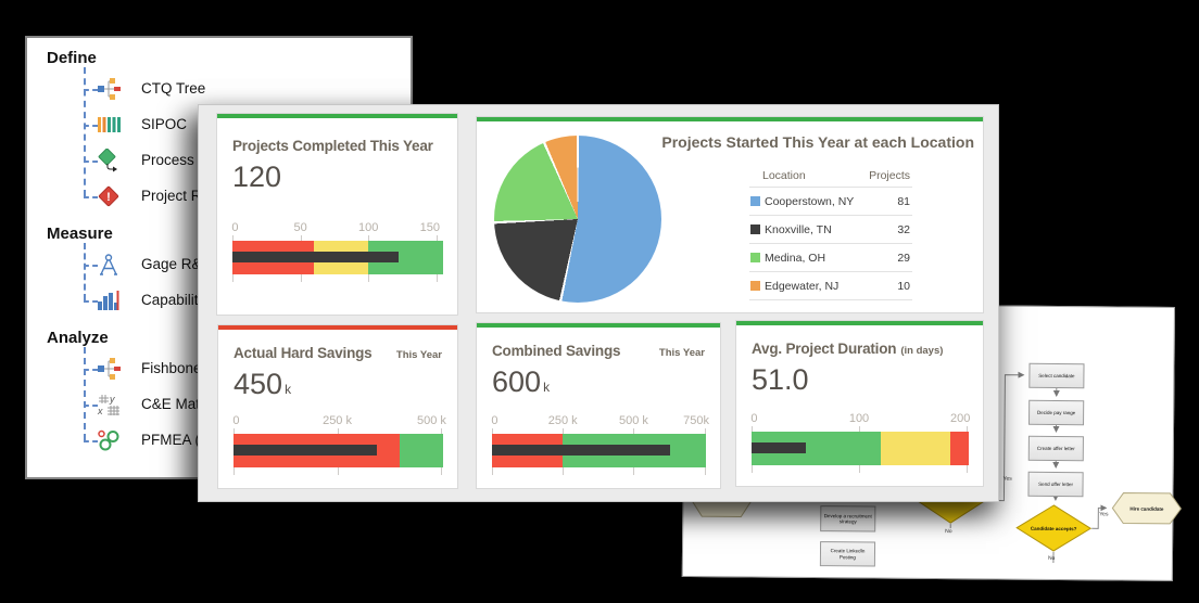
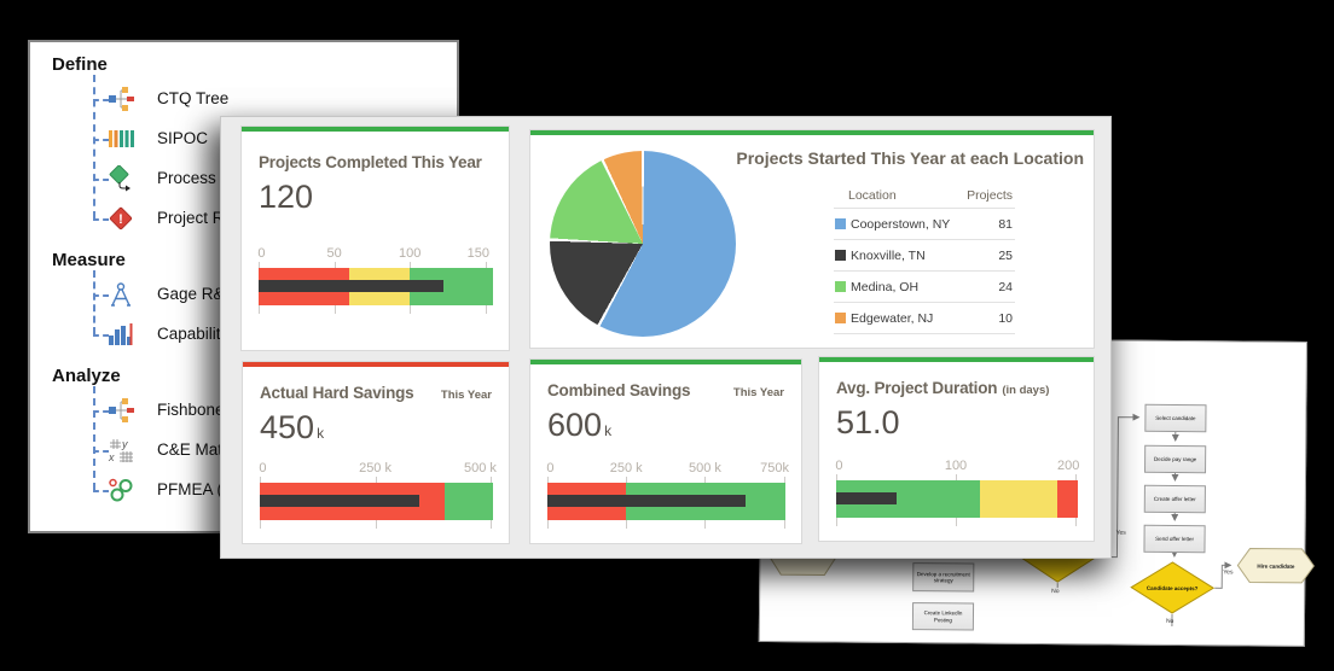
Projects Started This Year at each Location/Knoxville, TN: 32 -> 25
Projects Started This Year at each Location/Medina, OH: 29 -> 24
